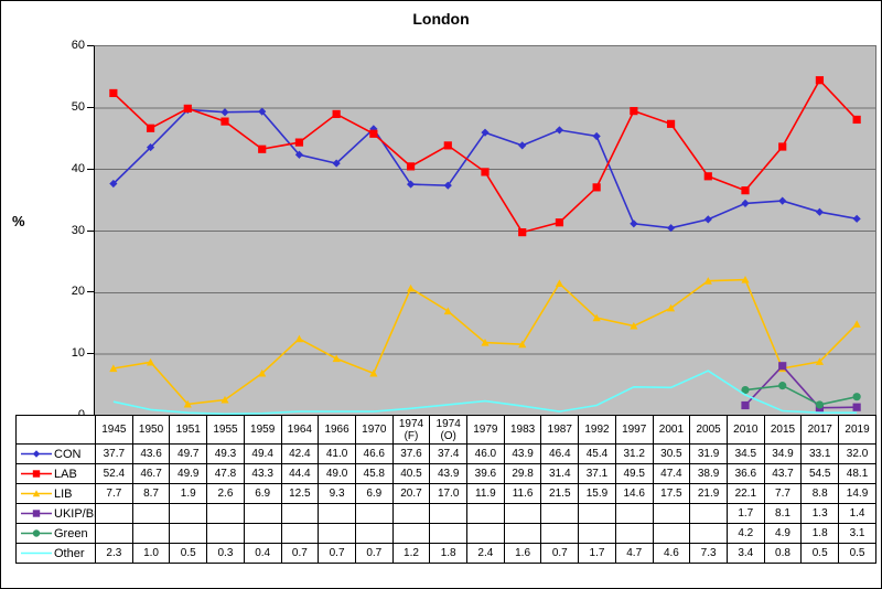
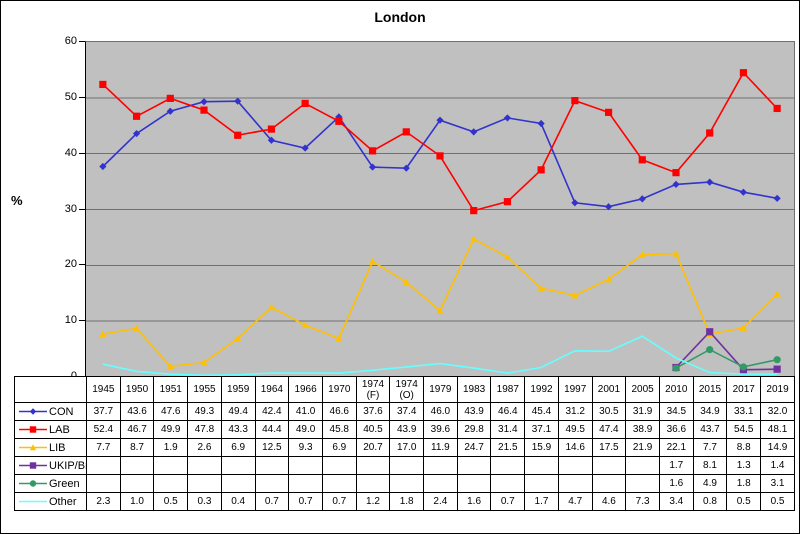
CON/1951: 49.7 -> 47.6
LIB/1983: 11.6 -> 24.7
Green/2010: 4.2 -> 1.6
